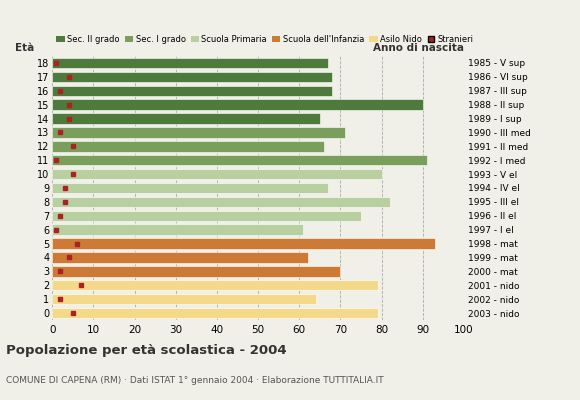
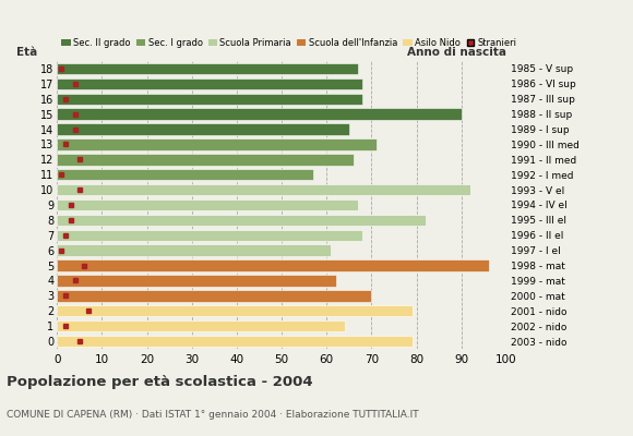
11: 91 -> 57
10: 80 -> 92
7: 75 -> 68
5: 93 -> 96
